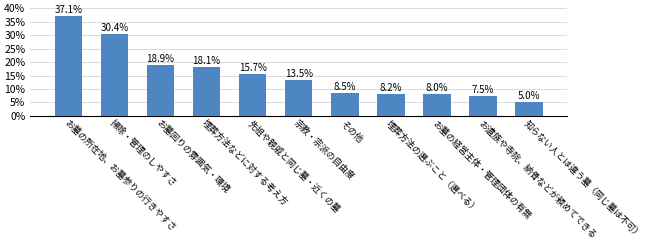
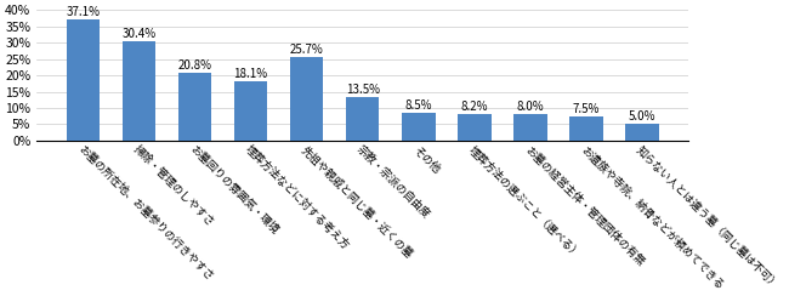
お墓回りの雰囲気・環境: 18.9% -> 20.8%
先祖や親戚と同じ墓・近くの墓: 15.7% -> 25.7%
